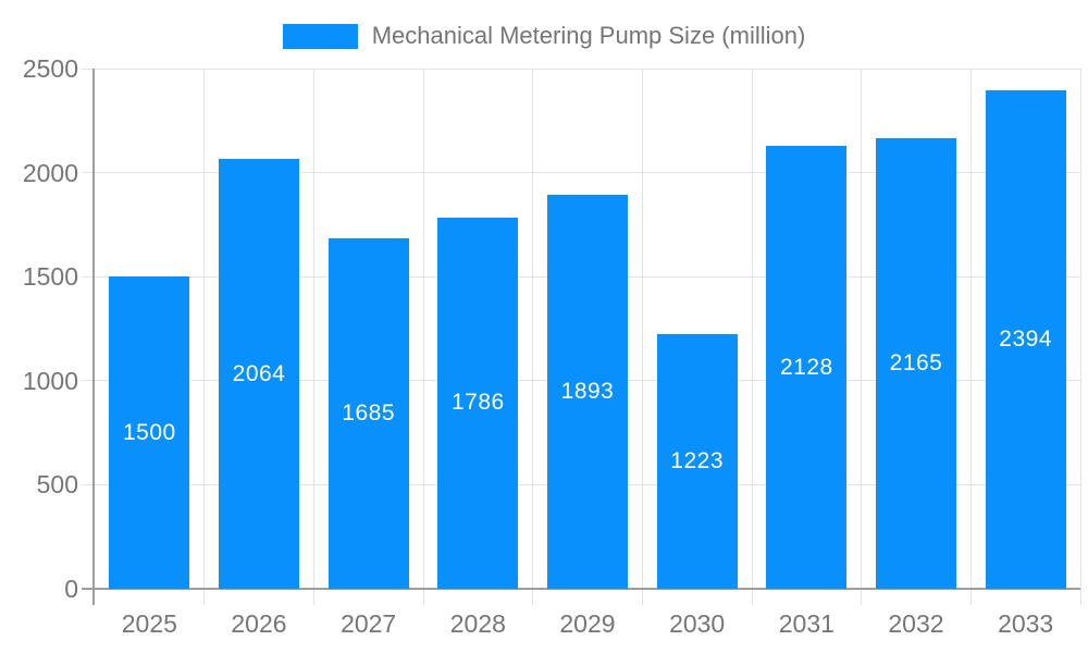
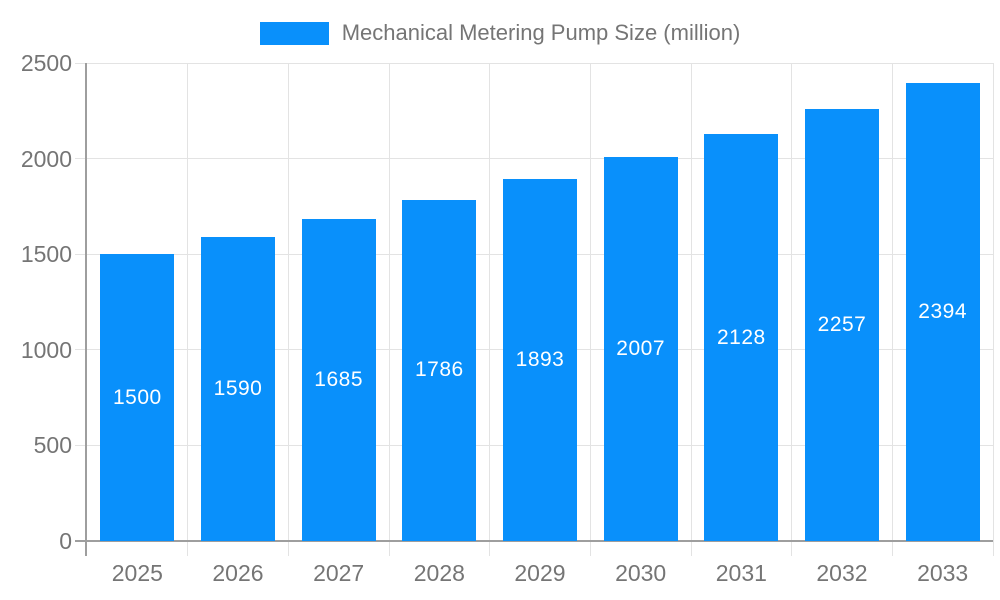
2026: 2064 -> 1590
2030: 1223 -> 2007
2032: 2165 -> 2257
